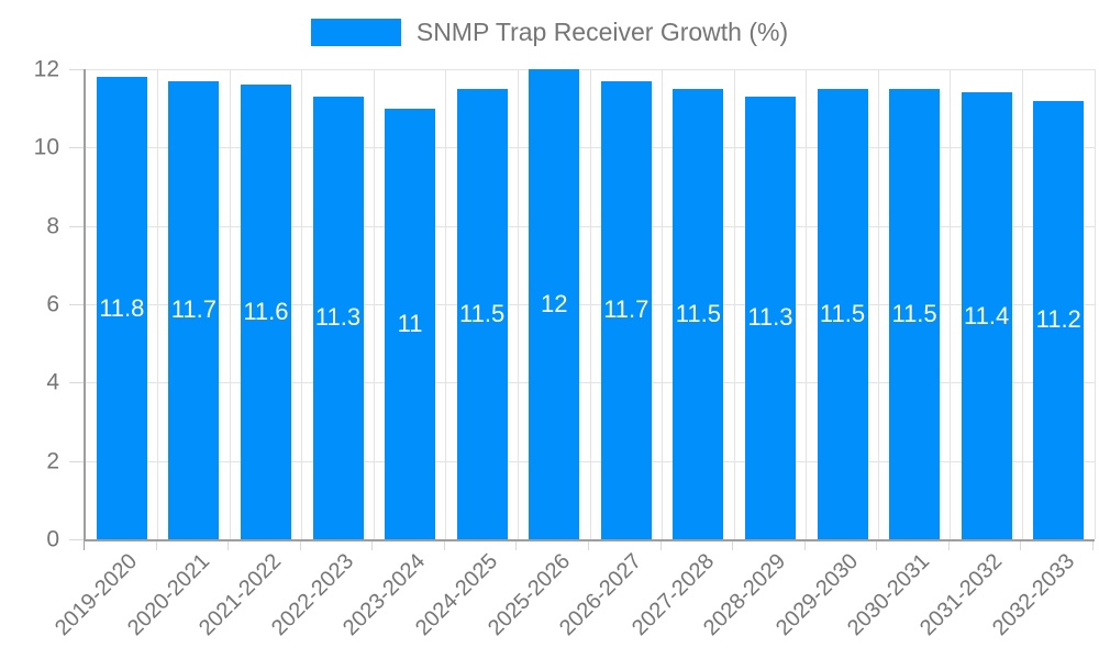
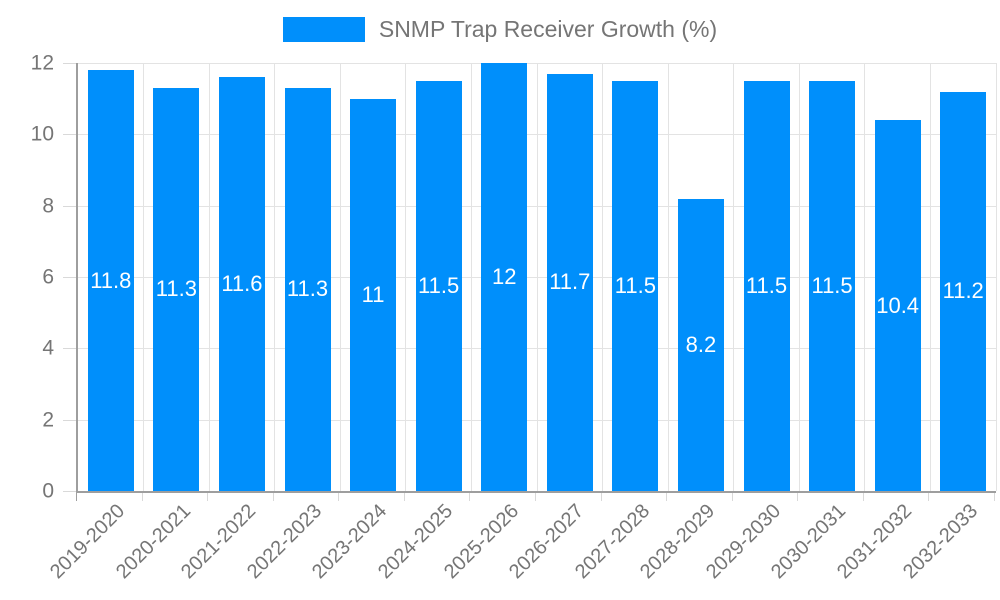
2020-2021: 11.7 -> 11.3
2028-2029: 11.3 -> 8.2
2031-2032: 11.4 -> 10.4
